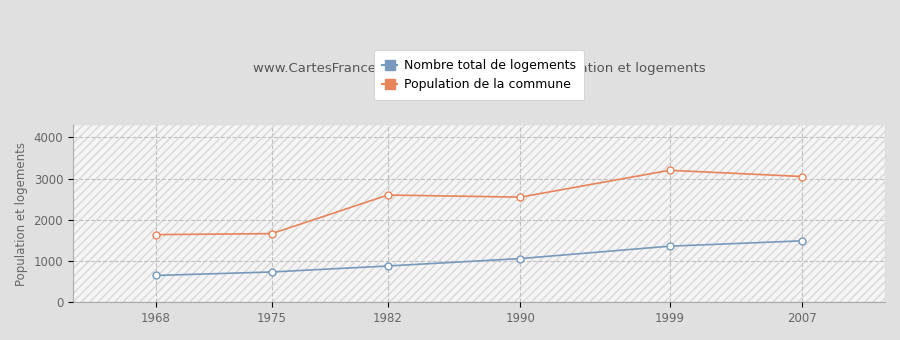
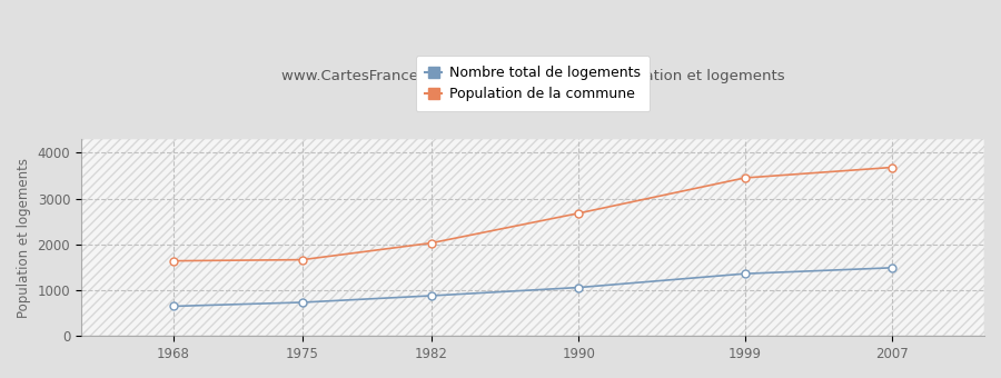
Population de la commune/1982: 2600 -> 2030
Population de la commune/1990: 2550 -> 2680
Population de la commune/1999: 3200 -> 3450
Population de la commune/2007: 3050 -> 3680
